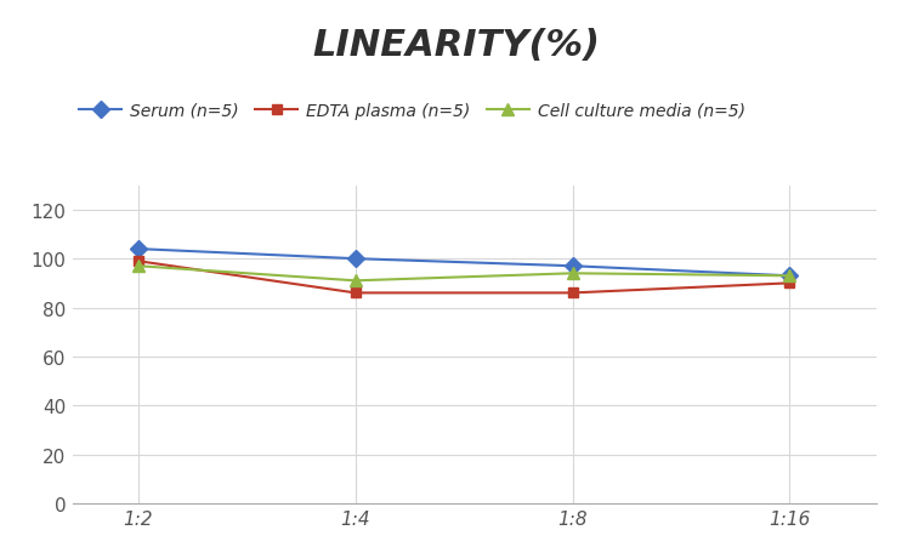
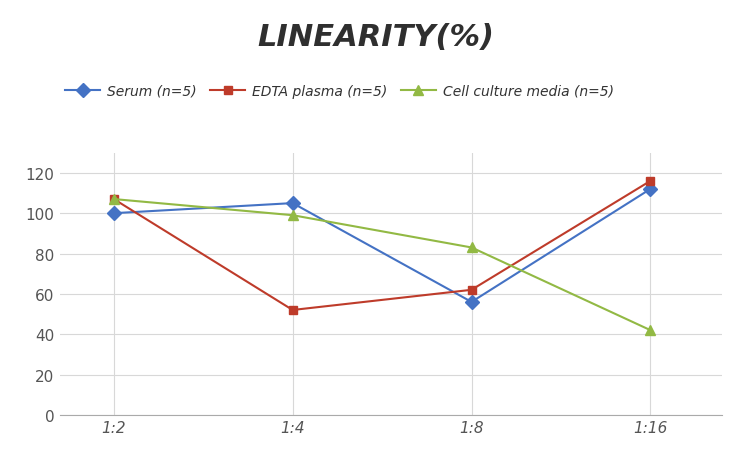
Serum (n=5)/1:2: 104 -> 100
EDTA plasma (n=5)/1:2: 99 -> 107
Cell culture media (n=5)/1:2: 97 -> 107
Serum (n=5)/1:4: 100 -> 105
EDTA plasma (n=5)/1:4: 86 -> 52
Cell culture media (n=5)/1:4: 91 -> 99
Serum (n=5)/1:8: 97 -> 56
EDTA plasma (n=5)/1:8: 86 -> 62
Cell culture media (n=5)/1:8: 94 -> 83
Serum (n=5)/1:16: 93 -> 112
EDTA plasma (n=5)/1:16: 90 -> 116
Cell culture media (n=5)/1:16: 93 -> 42
